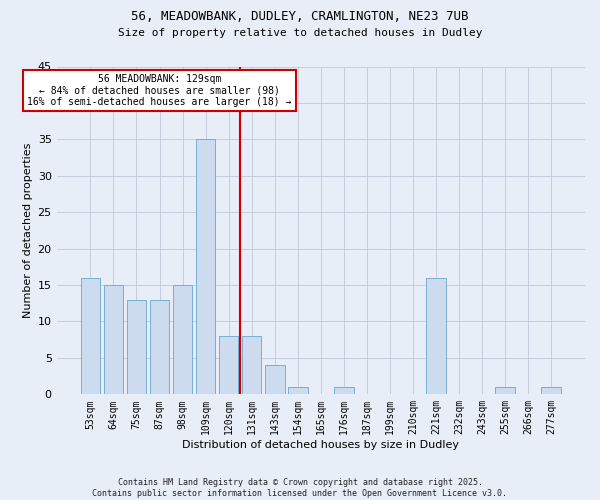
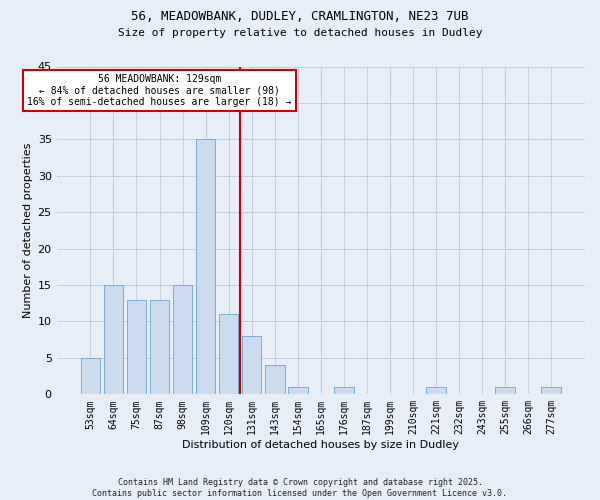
53sqm: 16 -> 5
120sqm: 8 -> 11
221sqm: 16 -> 1
